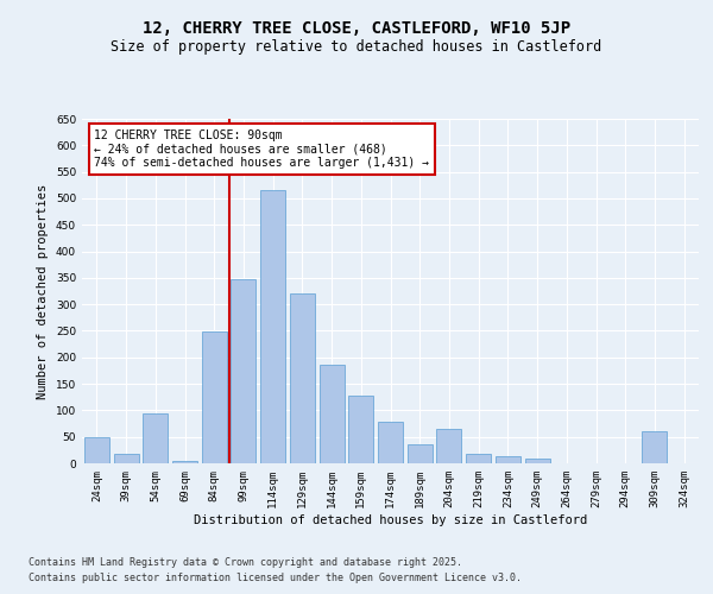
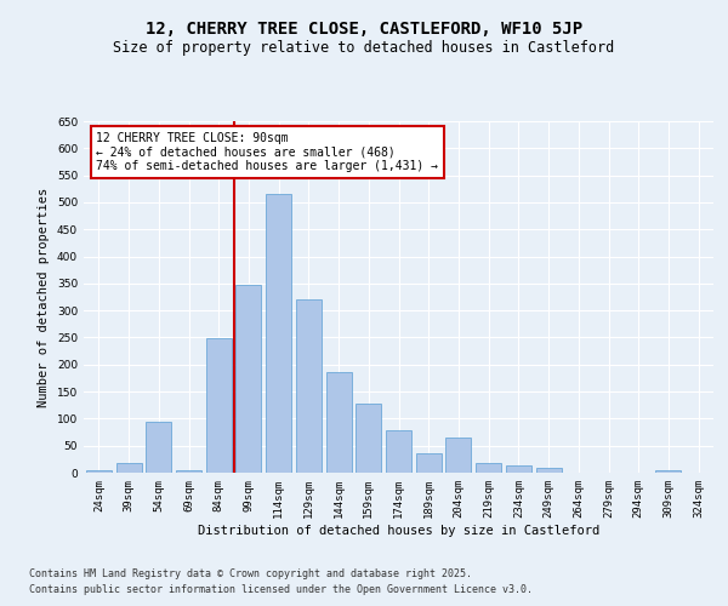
24sqm: 50 -> 5
309sqm: 60 -> 5
